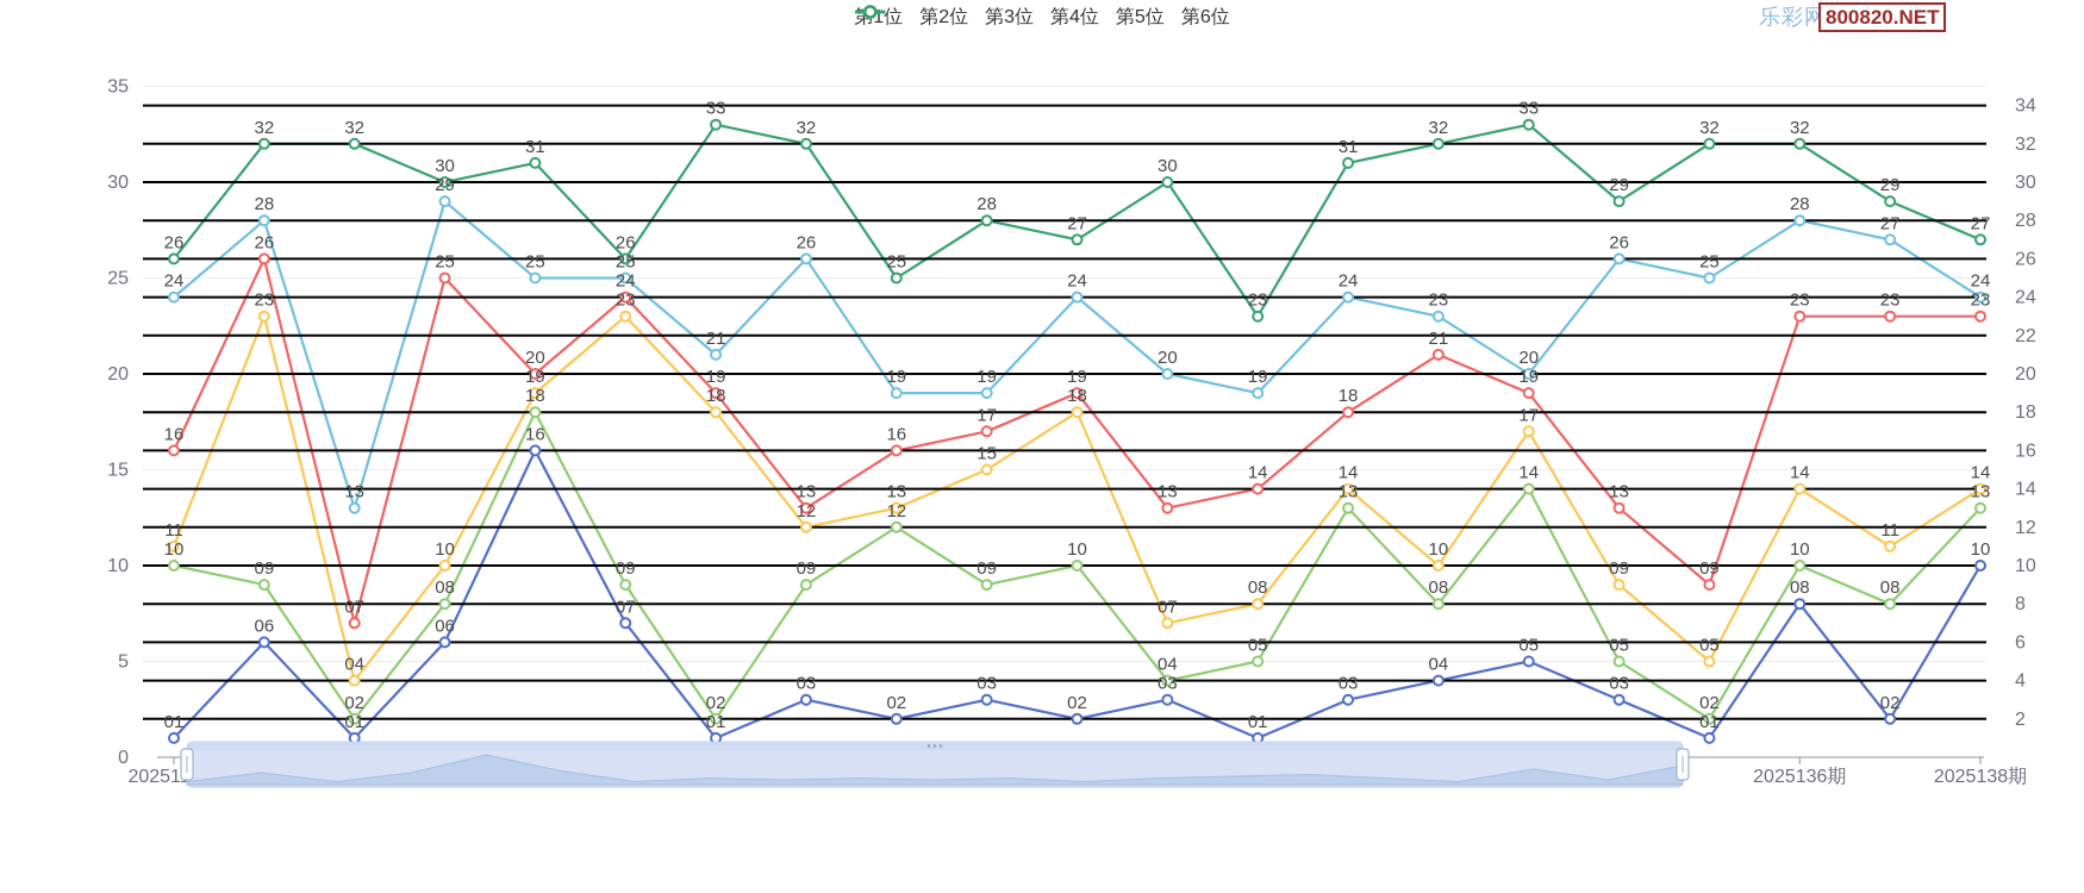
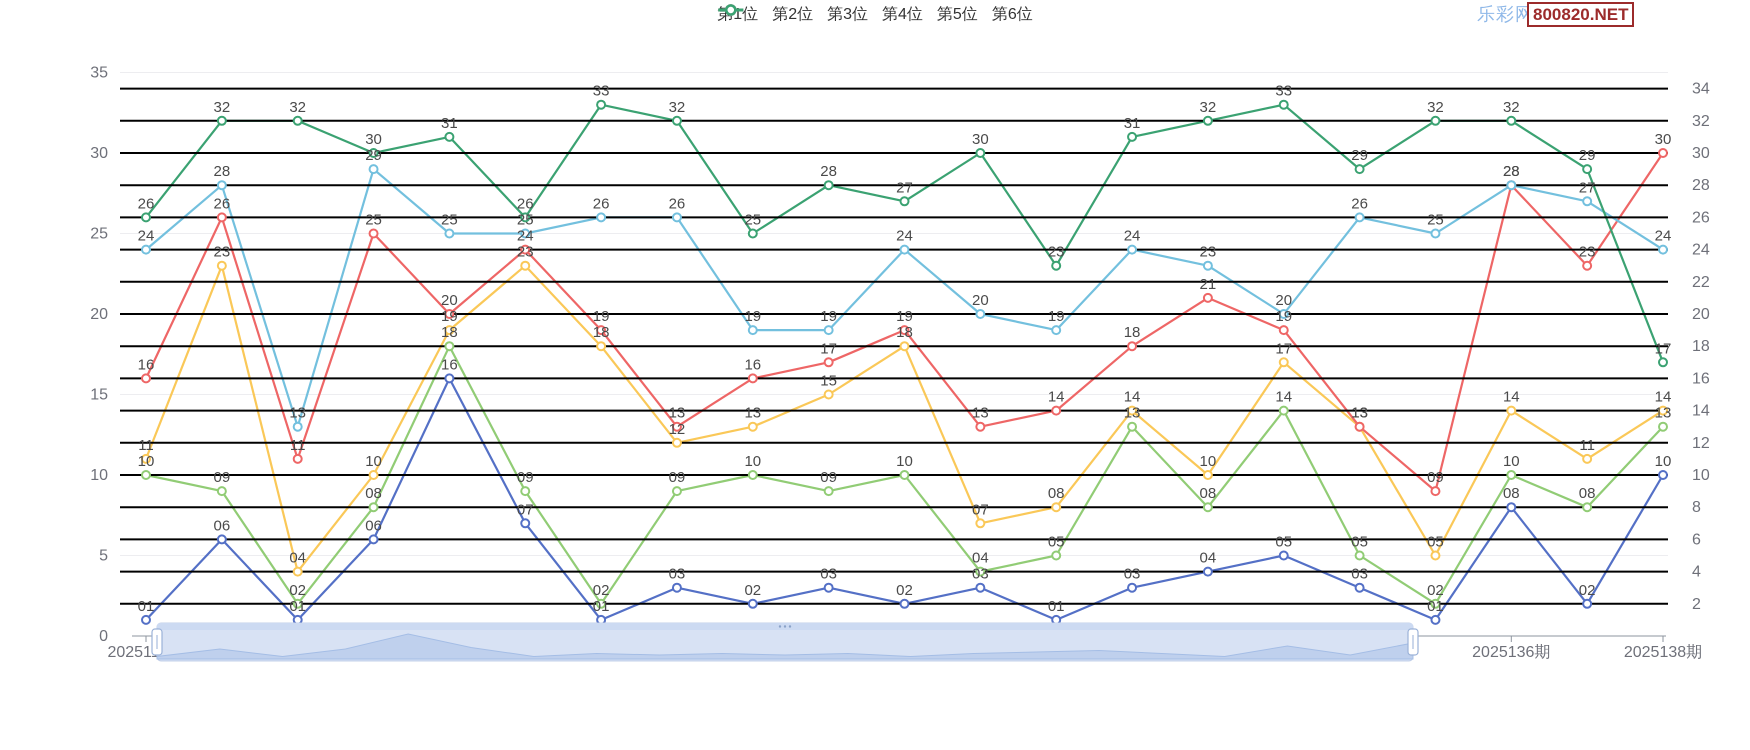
第4位/2025120期: 07 -> 11
第5位/2025124期: 21 -> 26
第2位/2025126期: 12 -> 10
第3位/2025134期: 09 -> 13
第4位/2025136期: 23 -> 28
第4位/2025138期: 23 -> 30
第6位/2025138期: 27 -> 17
